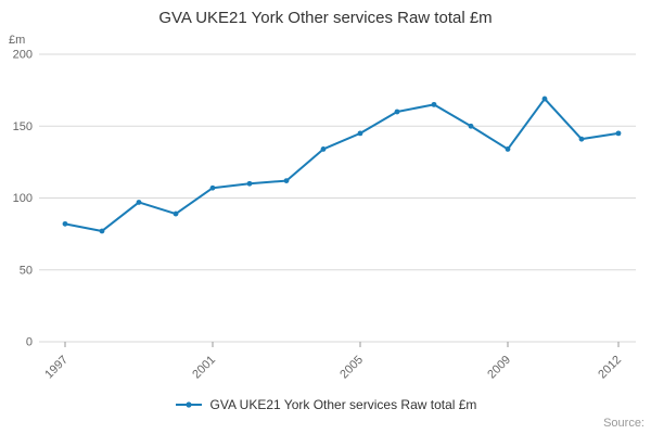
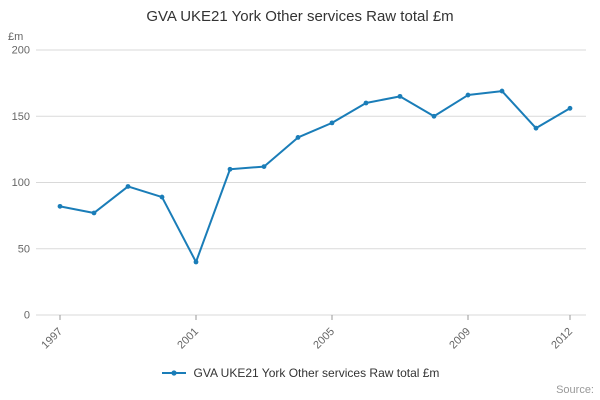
2001: 107 -> 40
2009: 134 -> 166
2012: 145 -> 156
